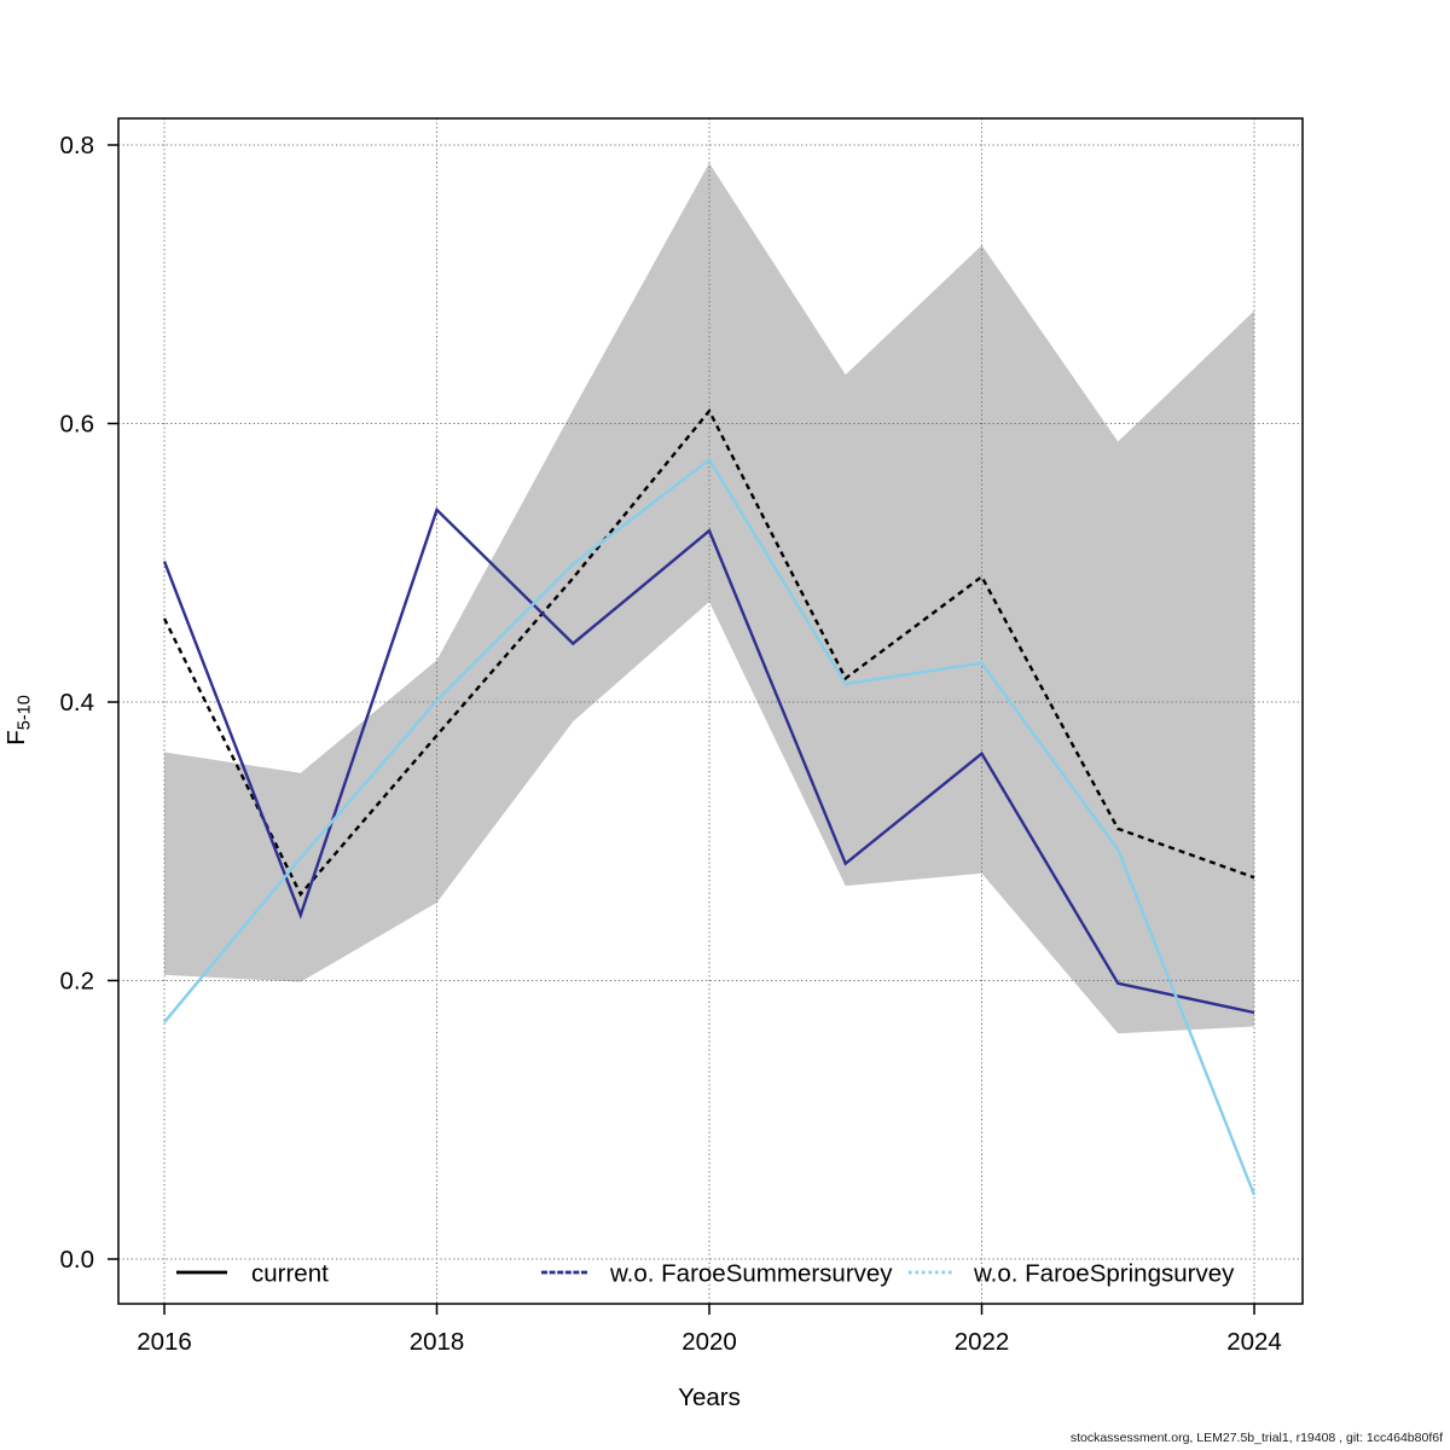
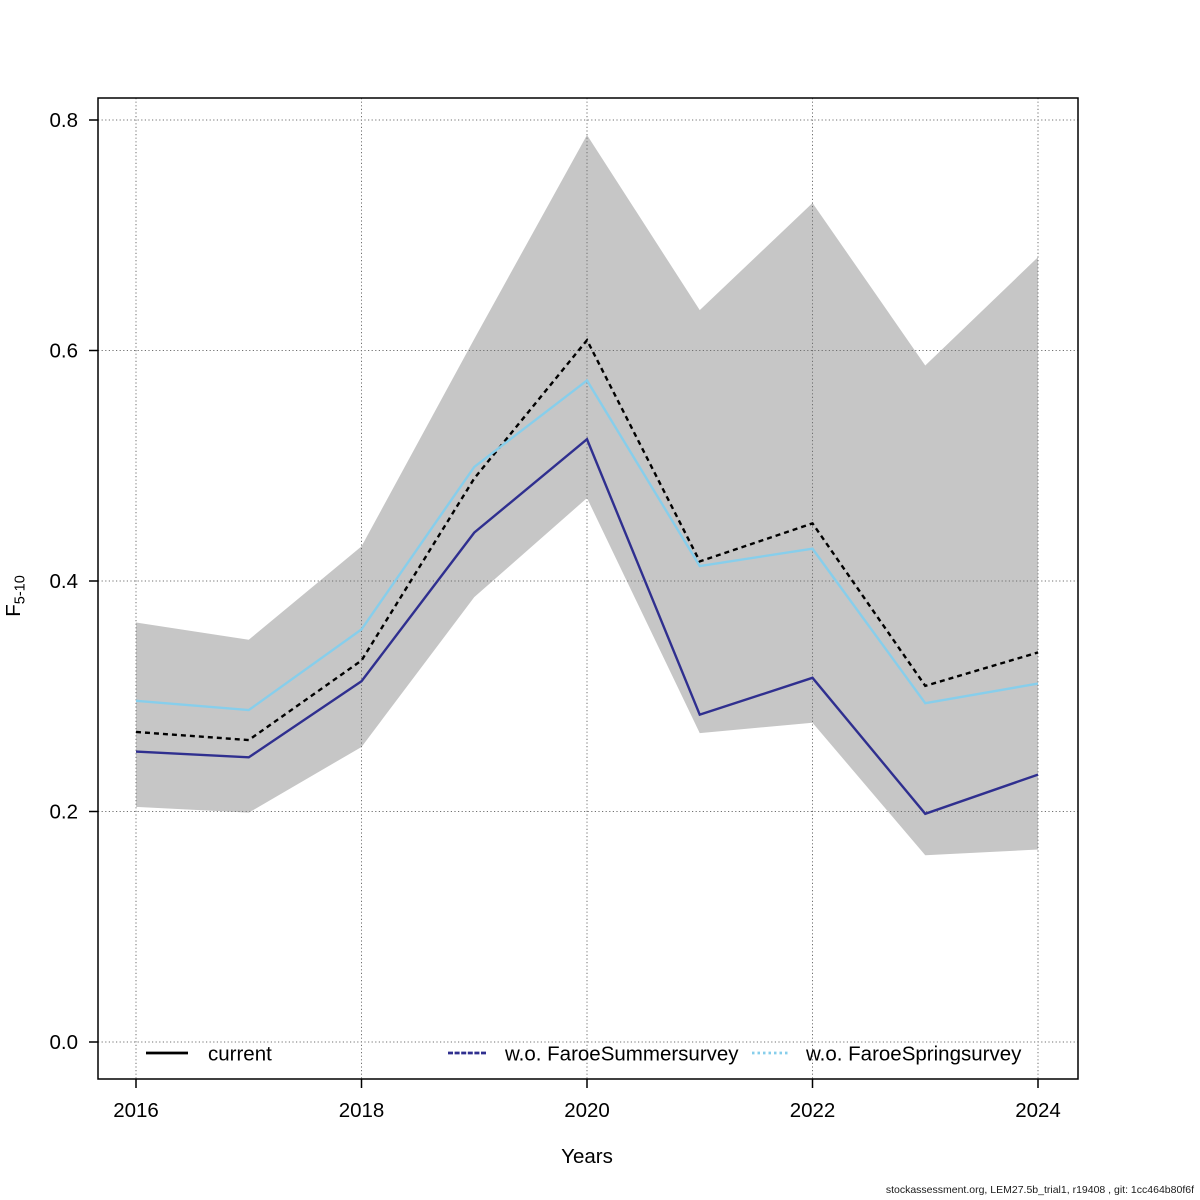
current/2016: 0.460 -> 0.269
w.o. FaroeSummersurvey/2016: 0.501 -> 0.252
w.o. FaroeSpringsurvey/2016: 0.170 -> 0.296
current/2018: 0.376 -> 0.331
w.o. FaroeSummersurvey/2018: 0.538 -> 0.313
w.o. FaroeSpringsurvey/2018: 0.401 -> 0.358
current/2022: 0.490 -> 0.450
w.o. FaroeSummersurvey/2022: 0.363 -> 0.316
current/2024: 0.274 -> 0.338
w.o. FaroeSummersurvey/2024: 0.177 -> 0.232
w.o. FaroeSpringsurvey/2024: 0.046 -> 0.311
